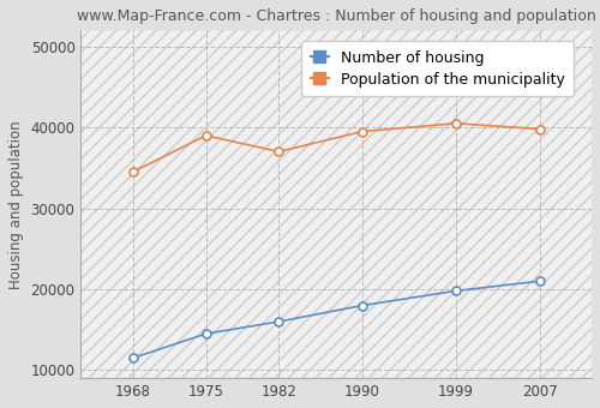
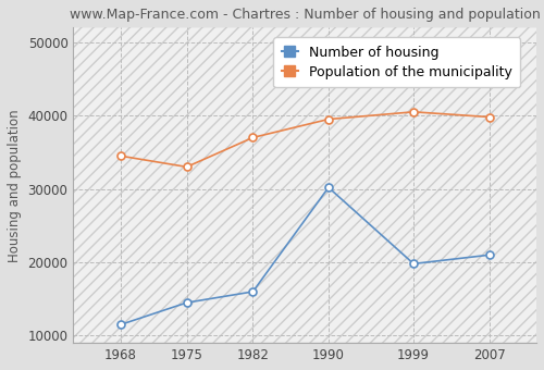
Population of the municipality/1975: 39000 -> 33000
Number of housing/1990: 18000 -> 30200
